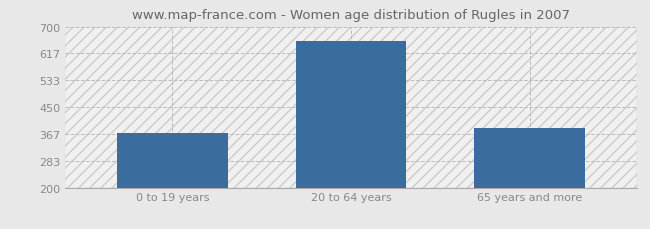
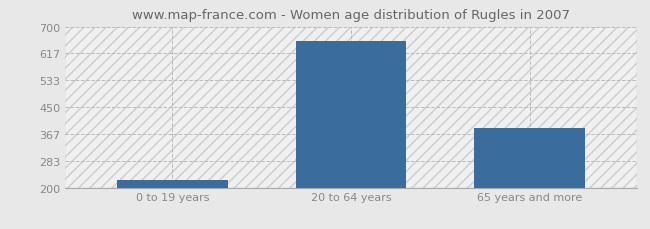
0 to 19 years: 370 -> 224
